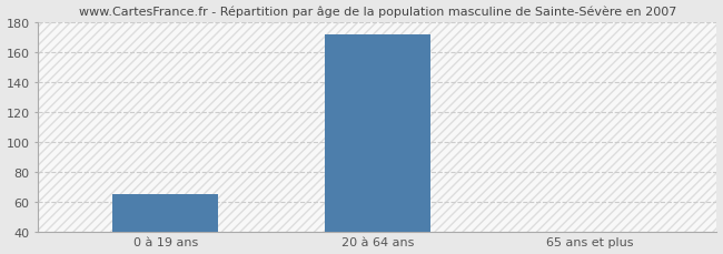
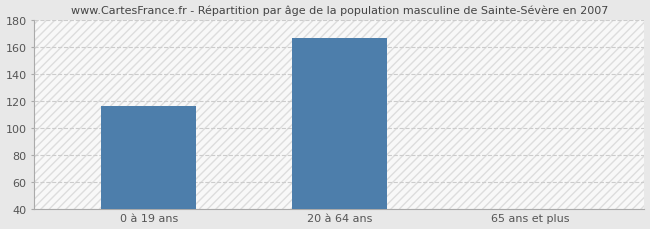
0 à 19 ans: 65 -> 116
20 à 64 ans: 172 -> 167
